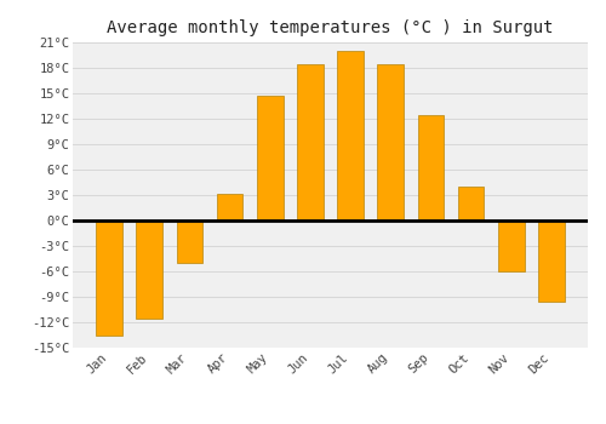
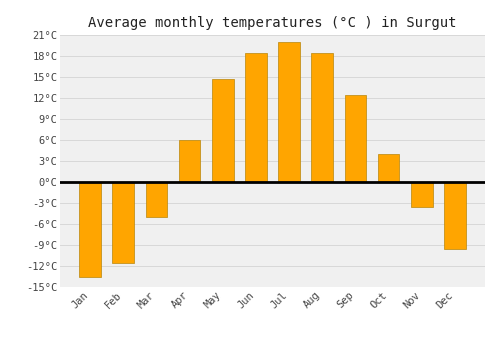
Apr: 3.2°C -> 6.0°C
Nov: -6.0°C -> -3.5°C
